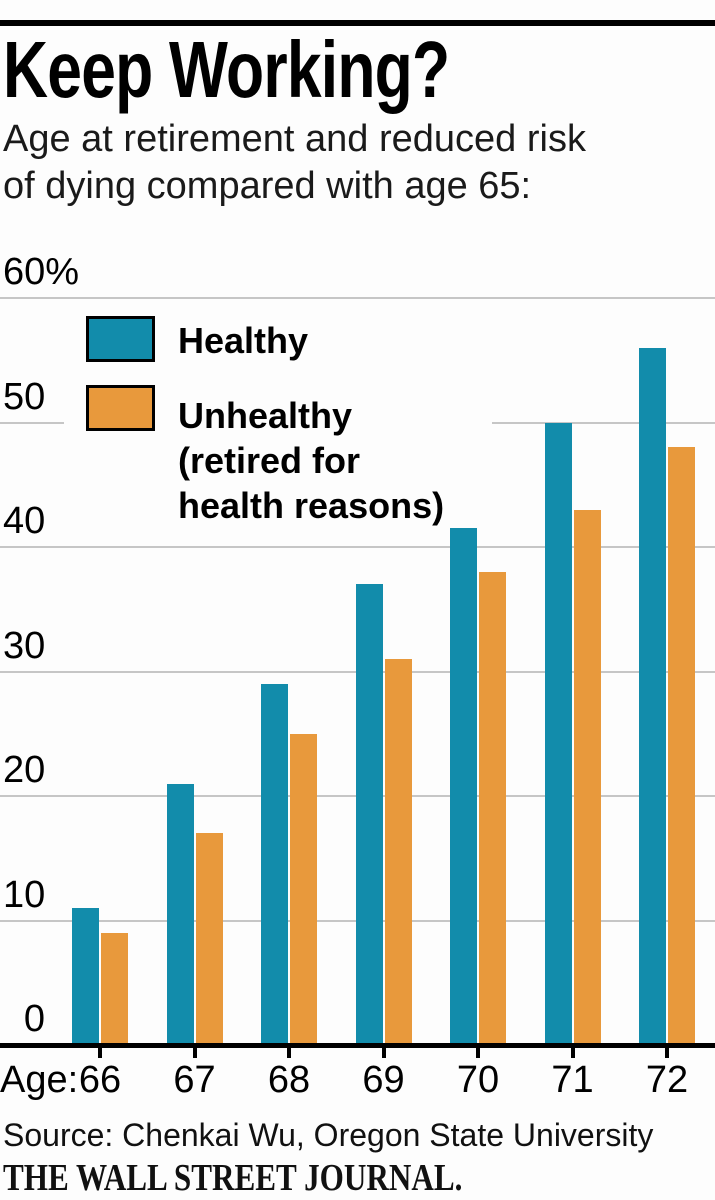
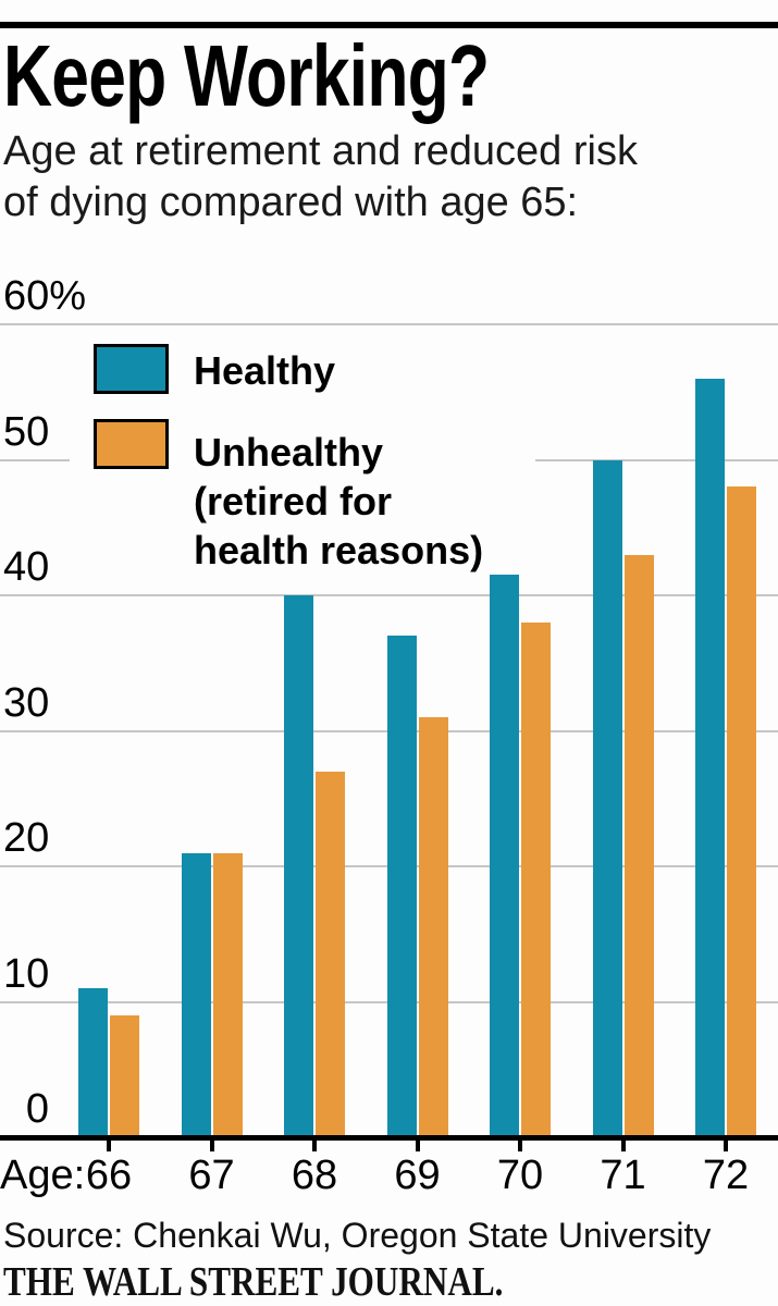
Unhealthy (retired for health reasons)/67: 17% -> 21%
Healthy/68: 29% -> 40%
Unhealthy (retired for health reasons)/68: 25% -> 27%
